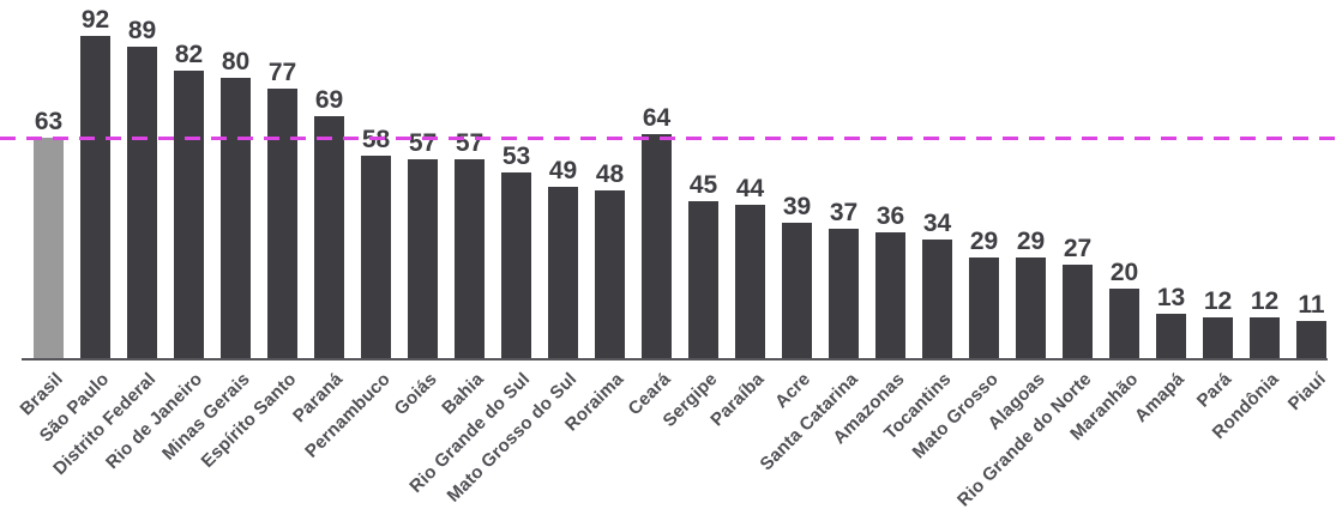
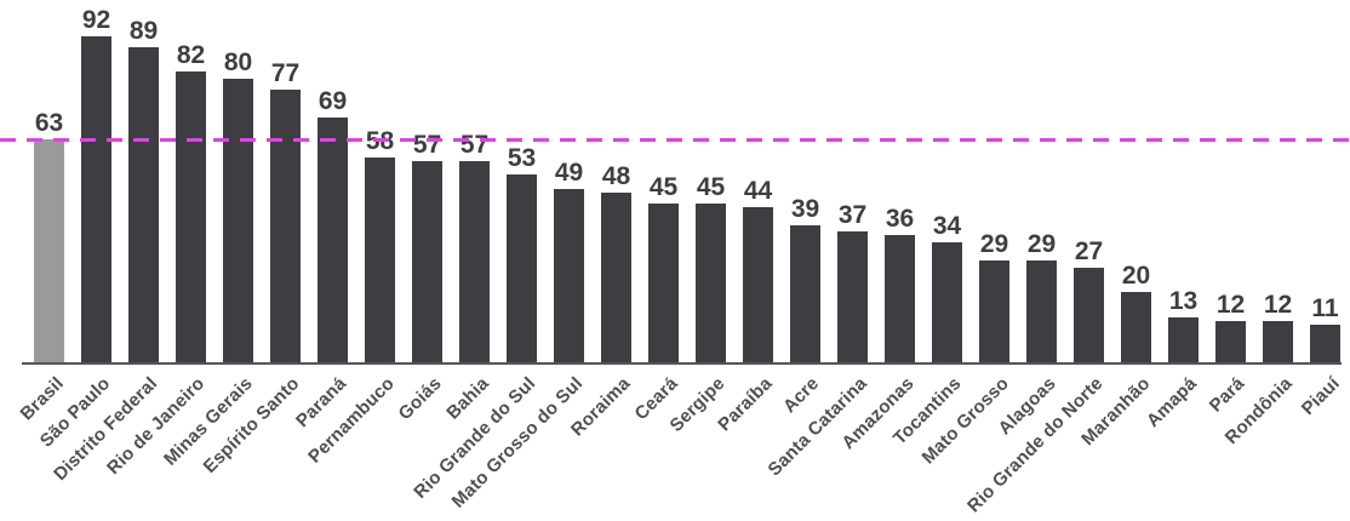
Ceará: 64 -> 45
